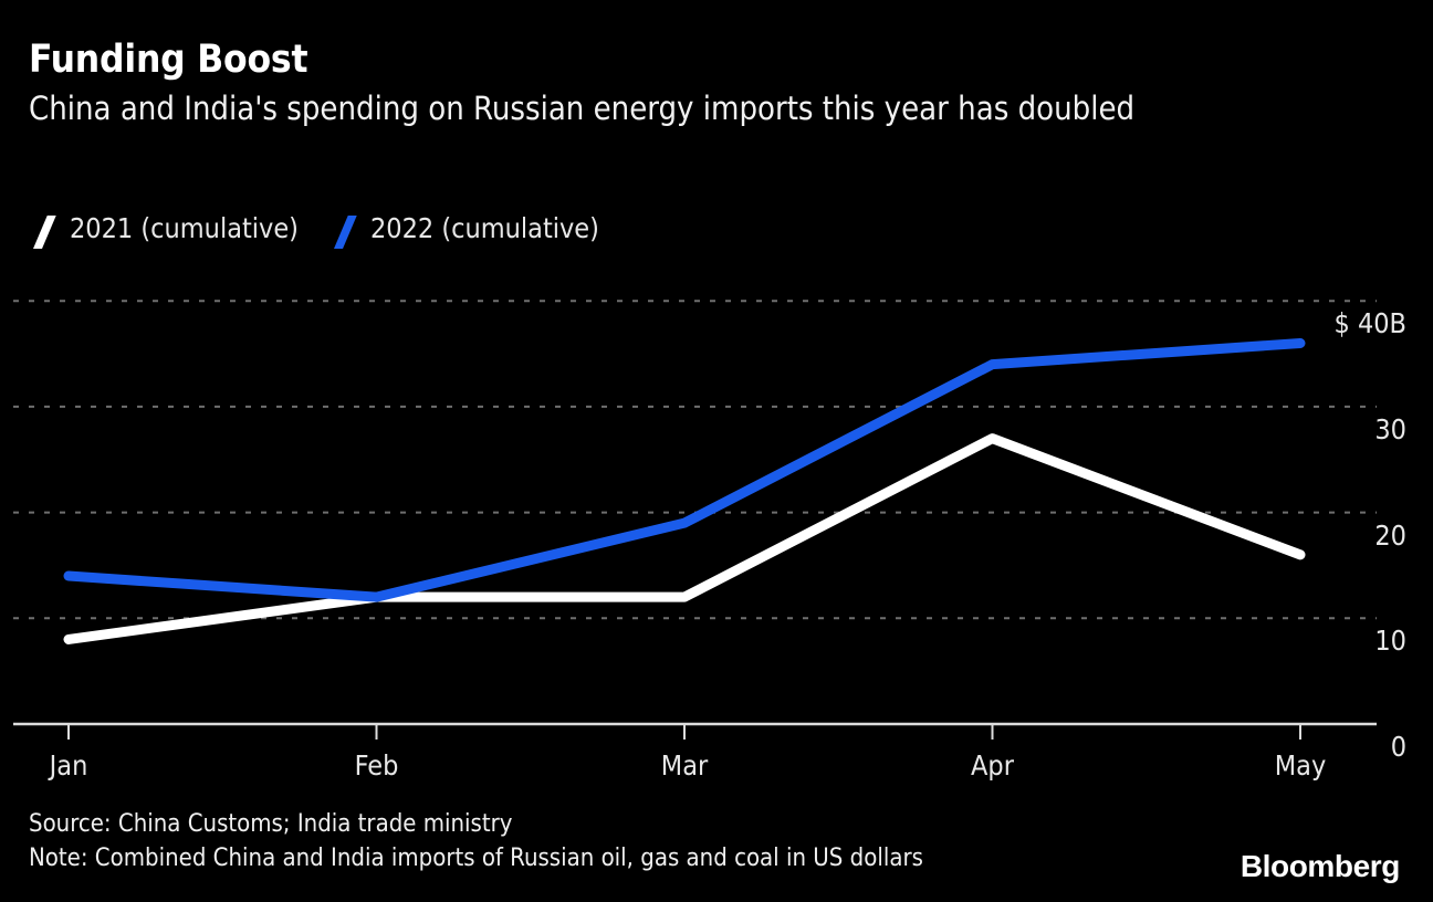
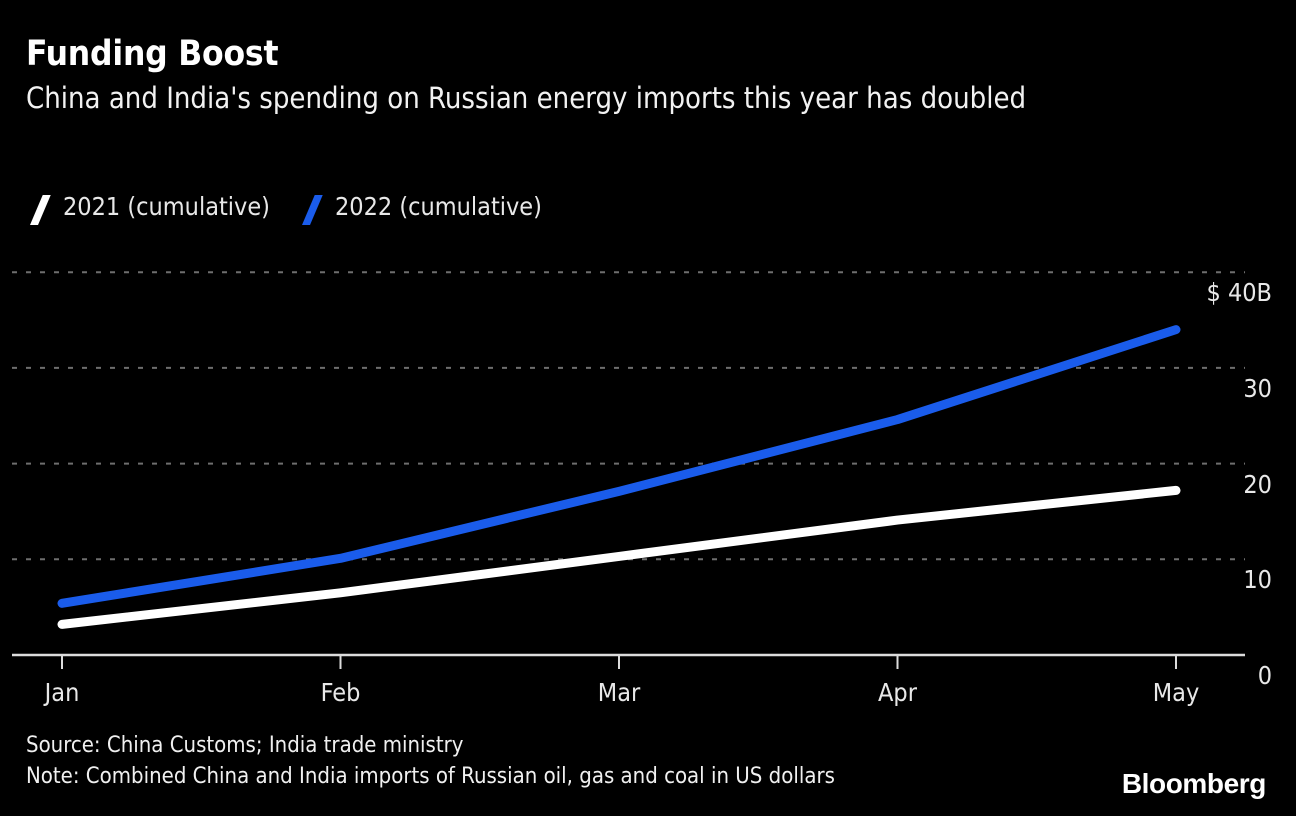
2021 (cumulative)/Jan: 8 -> 3
2022 (cumulative)/Jan: 14 -> 5
2021 (cumulative)/Feb: 12 -> 6
2022 (cumulative)/Feb: 12 -> 10
2021 (cumulative)/Mar: 12 -> 10
2022 (cumulative)/Mar: 19 -> 17
2021 (cumulative)/Apr: 27 -> 14
2022 (cumulative)/Apr: 34 -> 25
2021 (cumulative)/May: 16 -> 17
2022 (cumulative)/May: 36 -> 34
